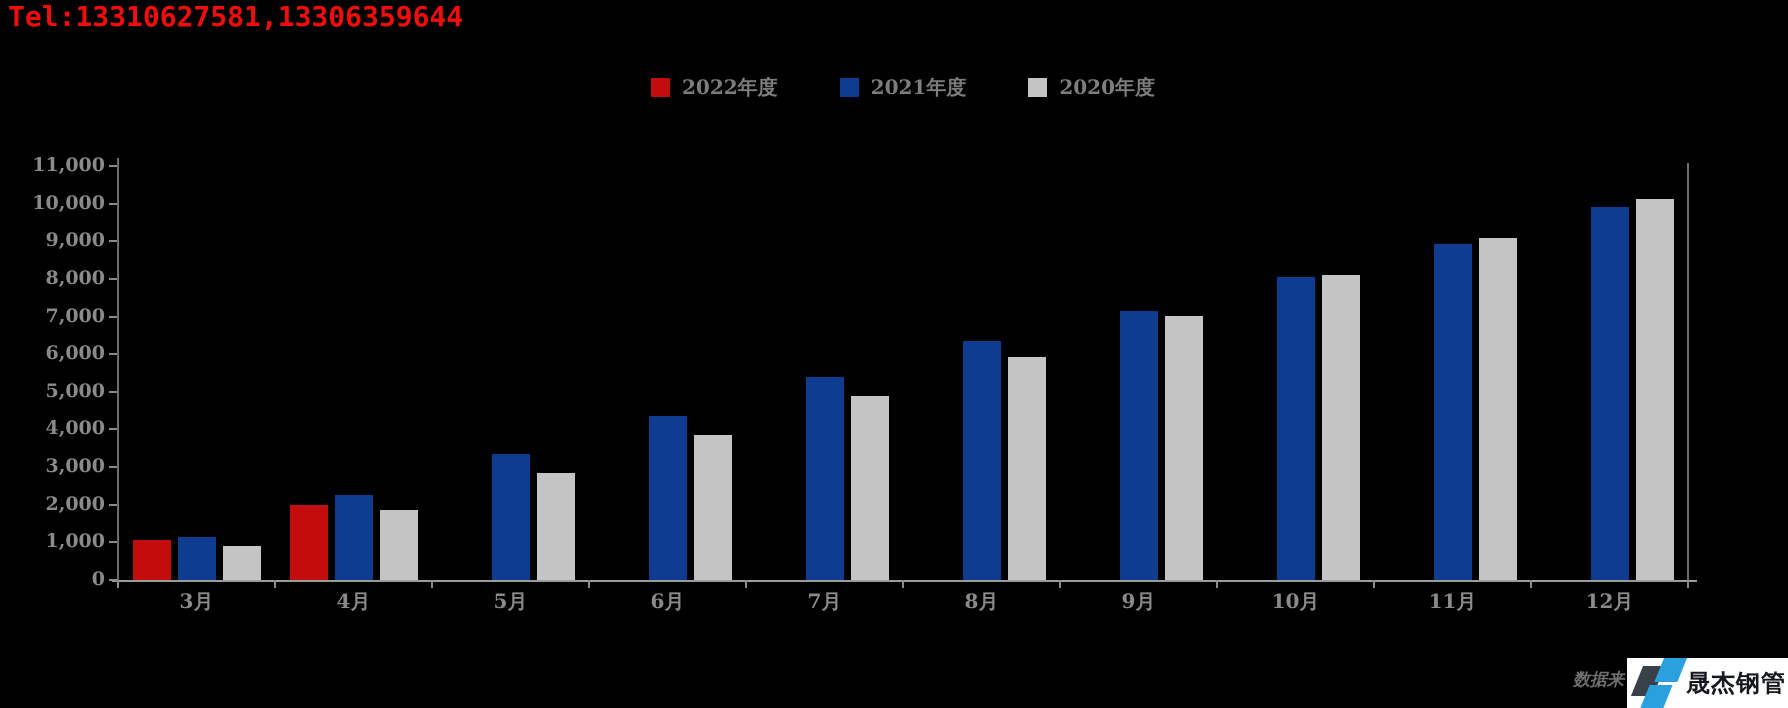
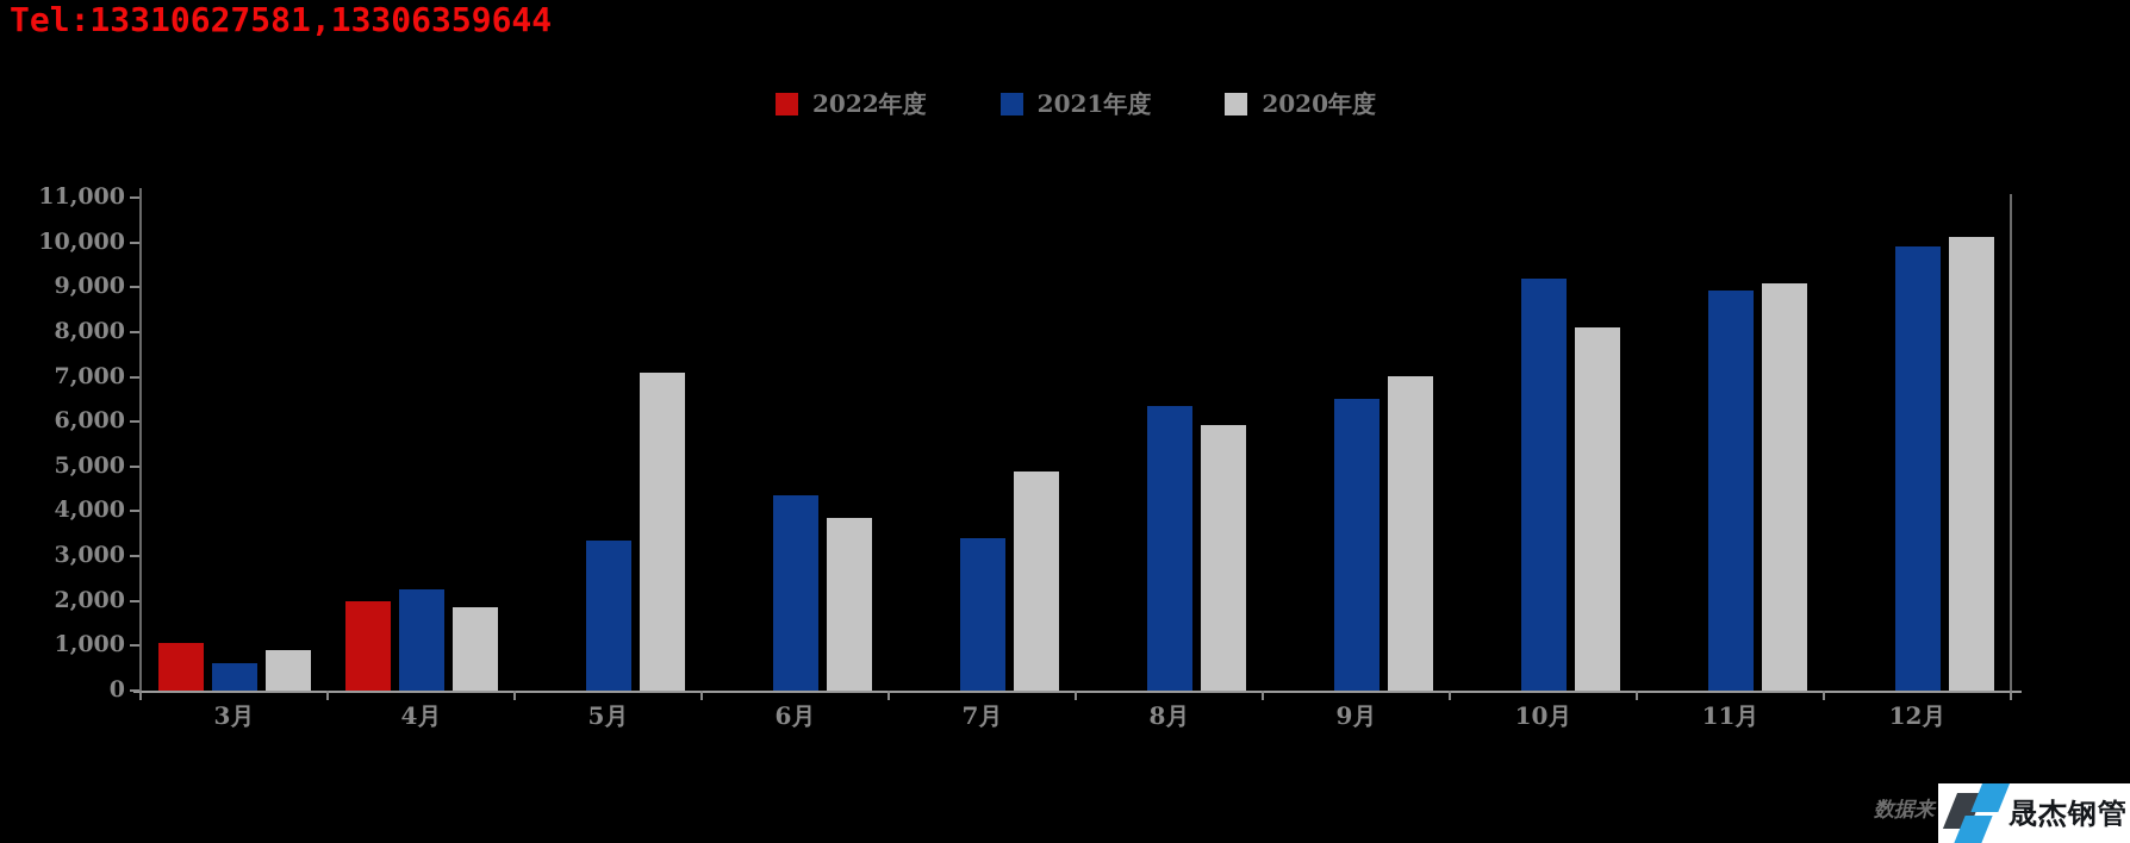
2021年度/3月: 1200 -> 600
2020年度/5月: 2800 -> 7100
2021年度/7月: 5400 -> 3400
2021年度/9月: 7100 -> 6500
2021年度/10月: 8000 -> 9200
